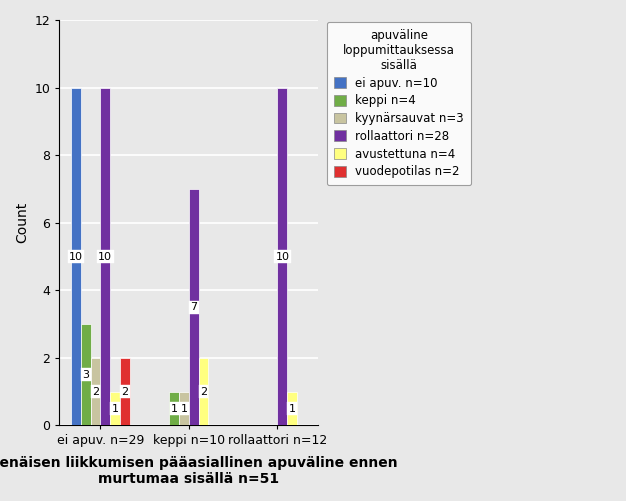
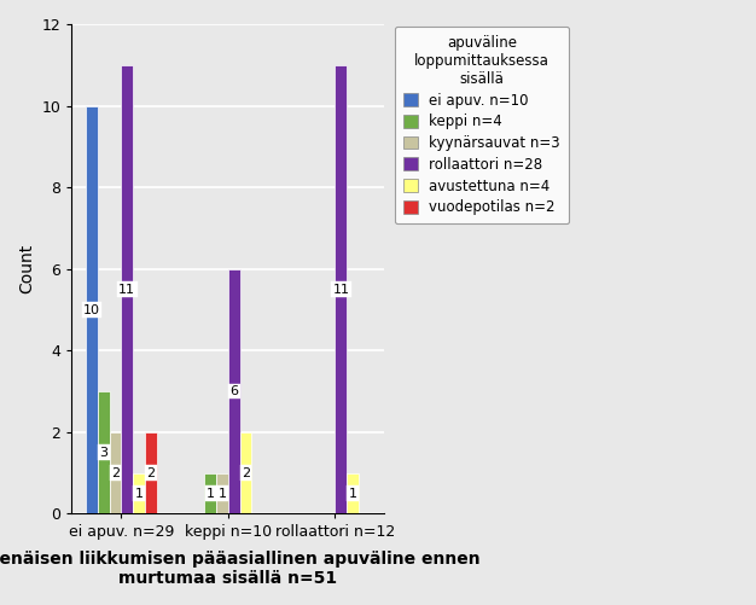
rollaattori n=28/ei apuv. n=29: 10 -> 11
rollaattori n=28/keppi n=10: 7 -> 6
rollaattori n=28/rollaattori n=12: 10 -> 11
